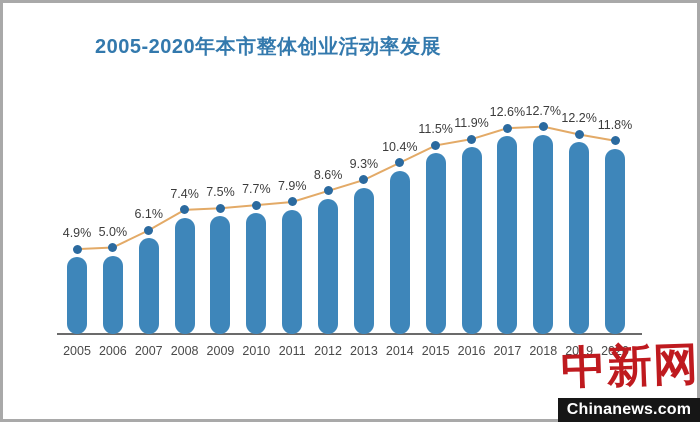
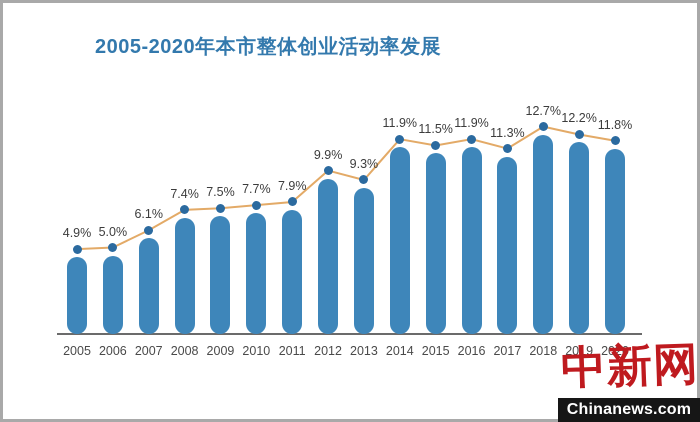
2012: 8.6% -> 9.9%
2014: 10.4% -> 11.9%
2017: 12.6% -> 11.3%
